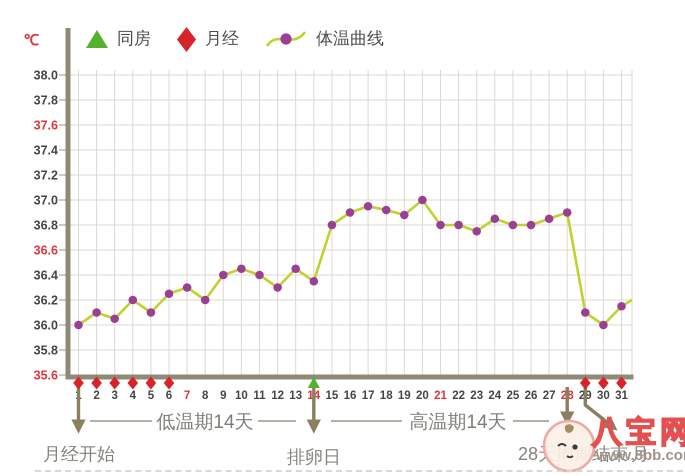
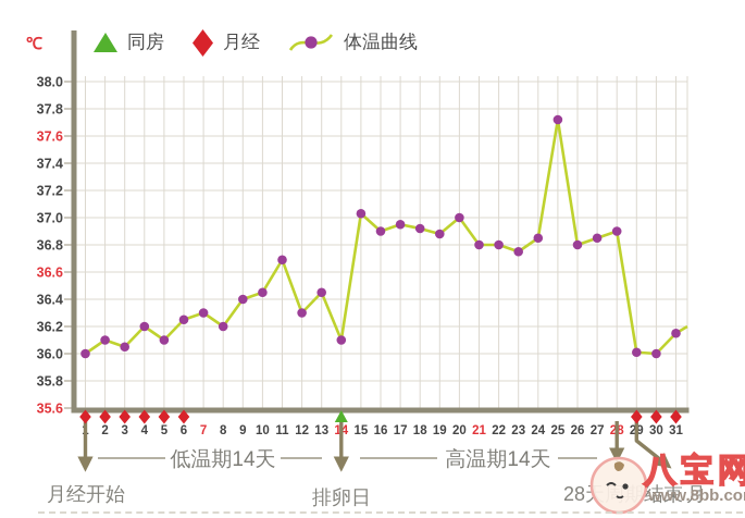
11: 36.40 -> 36.69
14: 36.35 -> 36.10
15: 36.80 -> 37.03
25: 36.80 -> 37.72
29: 36.10 -> 36.01
